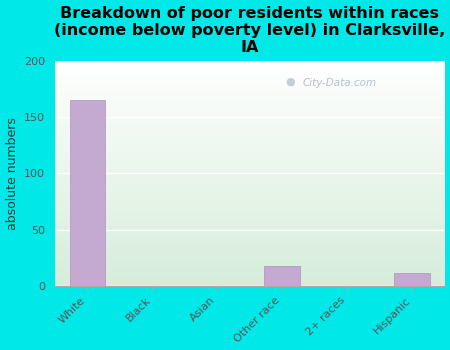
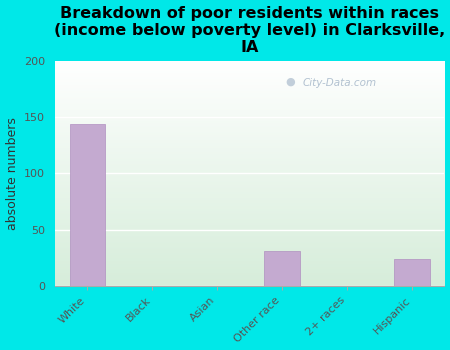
White: 165 -> 144
Other race: 18 -> 31
Hispanic: 12 -> 24
